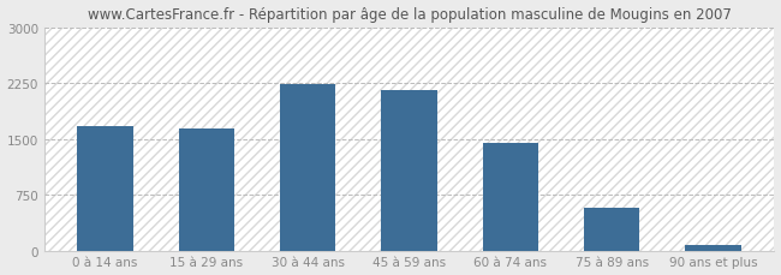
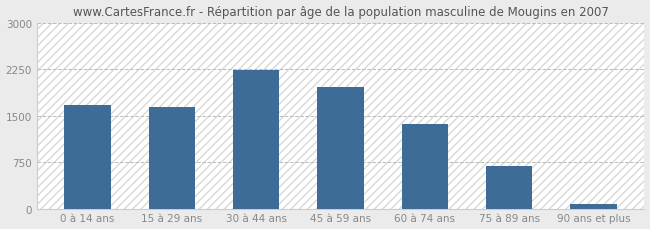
45 à 59 ans: 2160 -> 1960
60 à 74 ans: 1450 -> 1360
75 à 89 ans: 580 -> 680
